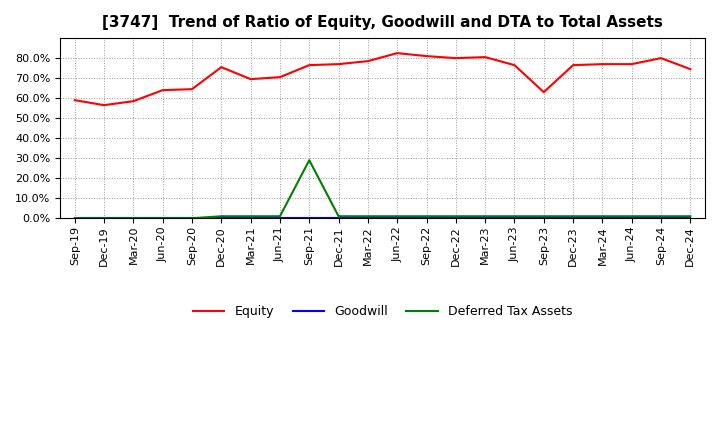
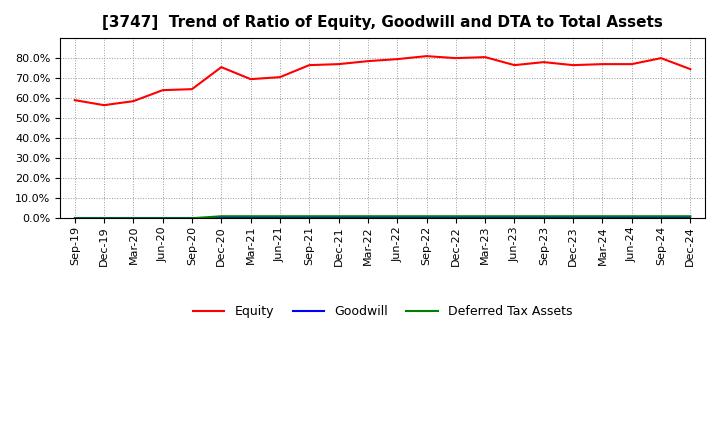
Deferred Tax Assets/Sep-21: 29% -> 1%
Equity/Jun-22: 82.5% -> 79.5%
Equity/Sep-23: 63.0% -> 78.0%
